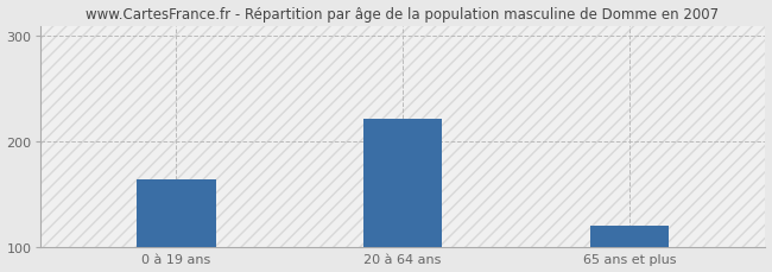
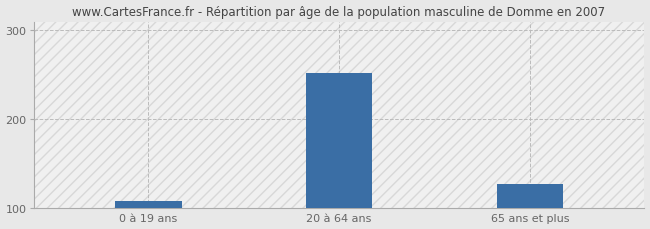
0 à 19 ans: 164 -> 108
20 à 64 ans: 222 -> 252
65 ans et plus: 120 -> 127
